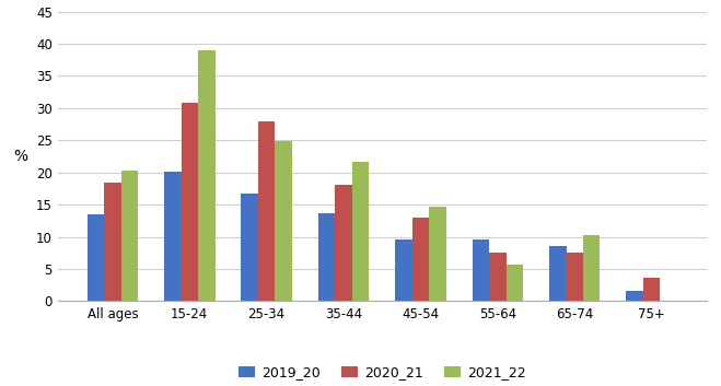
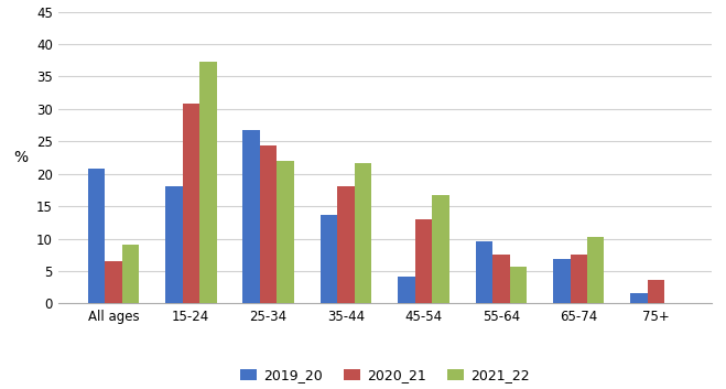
2019_20/All ages: 13.5 -> 20.8
2020_21/All ages: 18.4 -> 6.6
2021_22/All ages: 20.2 -> 9.0
2019_20/15-24: 20.1 -> 18.0
2021_22/15-24: 39.0 -> 37.2
2019_20/25-34: 16.7 -> 26.8
2020_21/25-34: 28.0 -> 24.4
2021_22/25-34: 24.8 -> 22.0
2019_20/45-54: 9.5 -> 4.2
2021_22/45-54: 14.6 -> 16.8
2019_20/65-74: 8.6 -> 6.8
